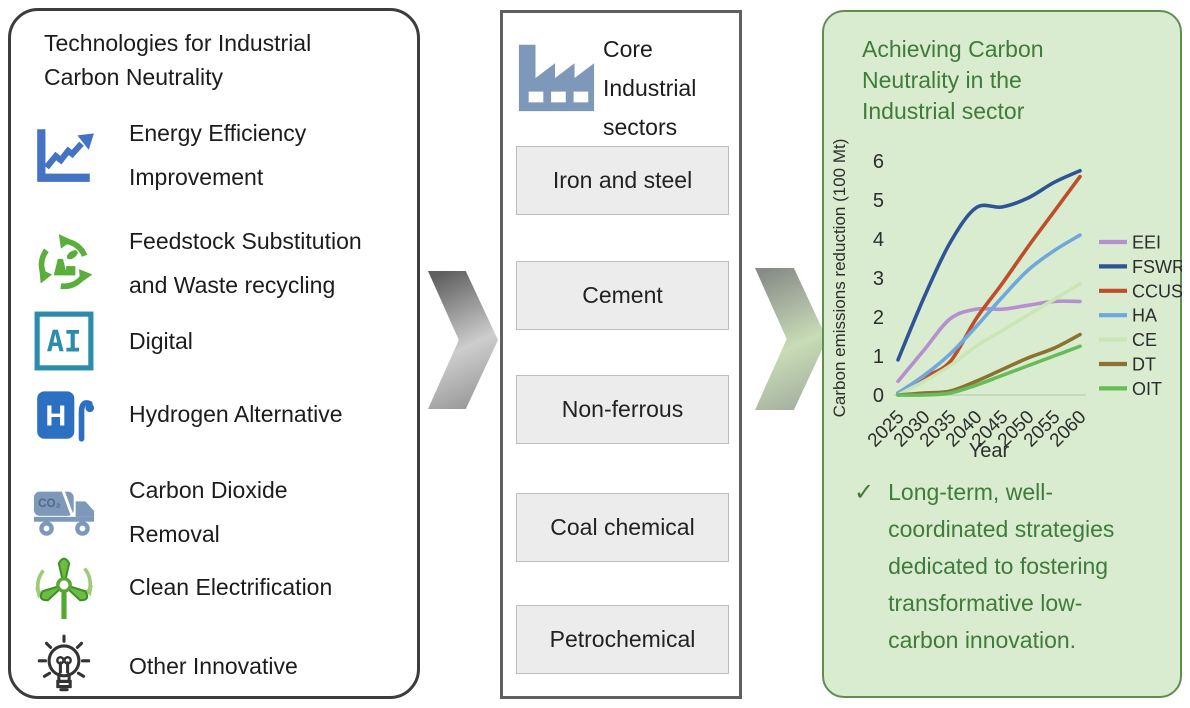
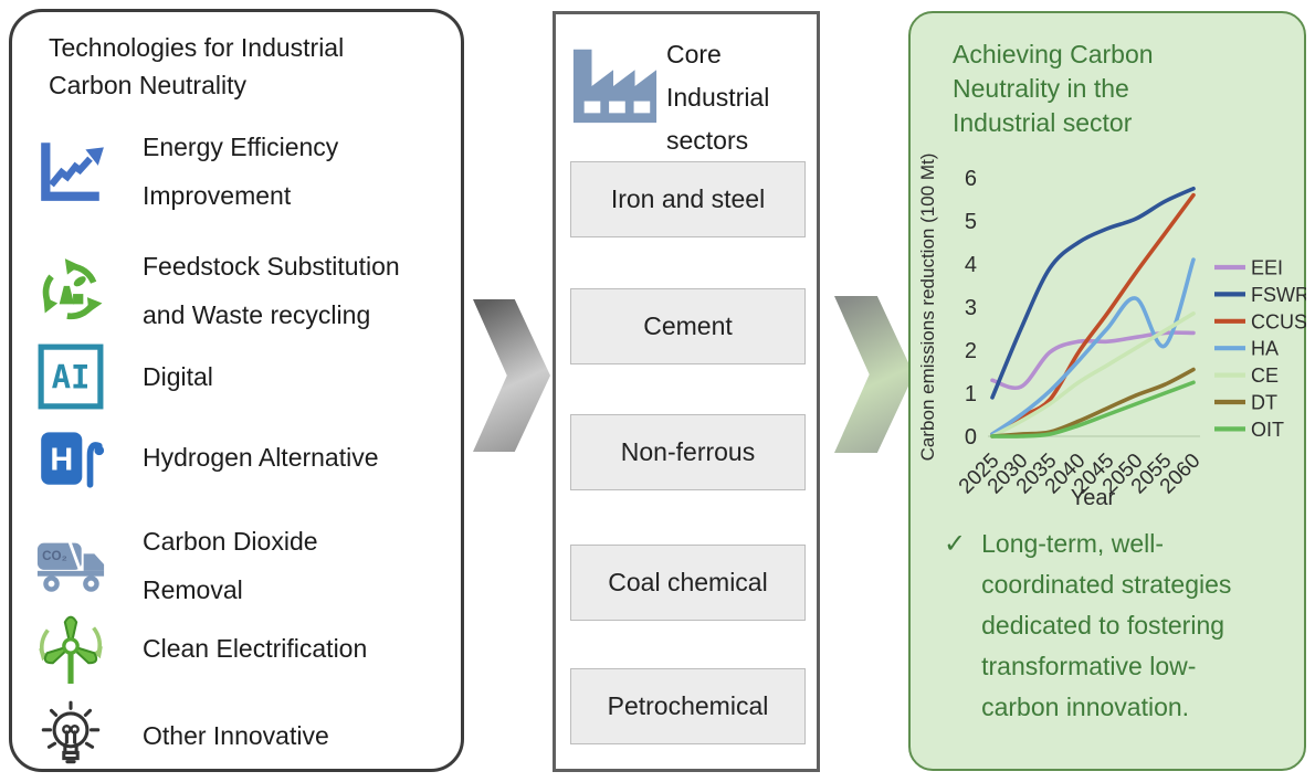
EEI/2025: 0.3 -> 1.3
FSWR/2040: 4.8 -> 4.5
HA/2055: 3.7 -> 2.1
